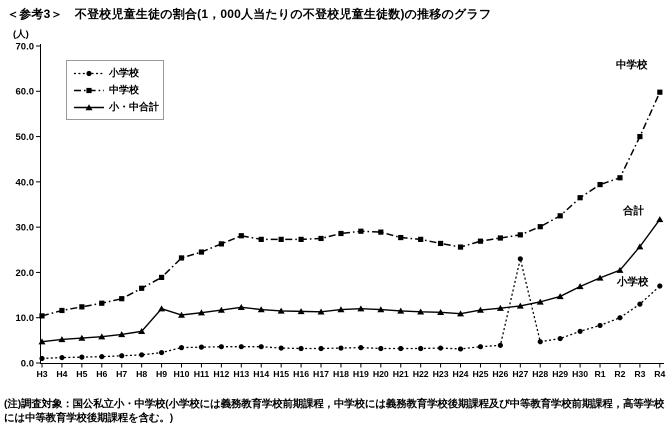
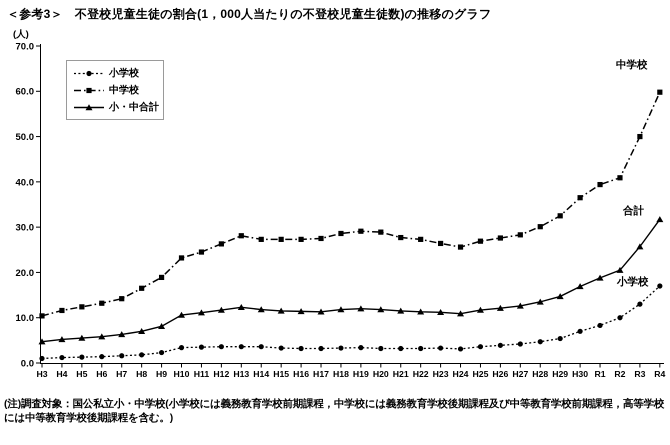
小・中合計/H9: 12 -> 8
小学校/H27: 23 -> 4
